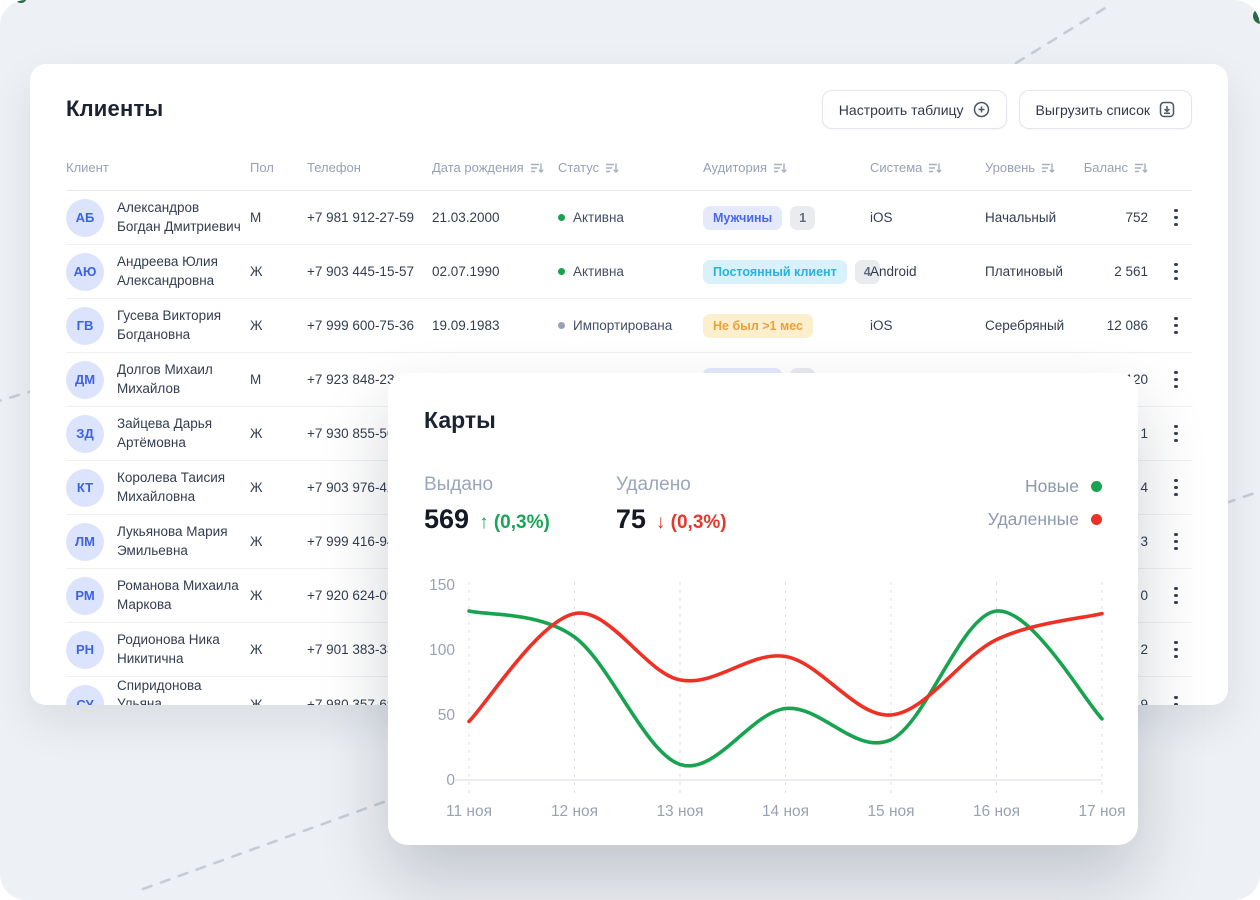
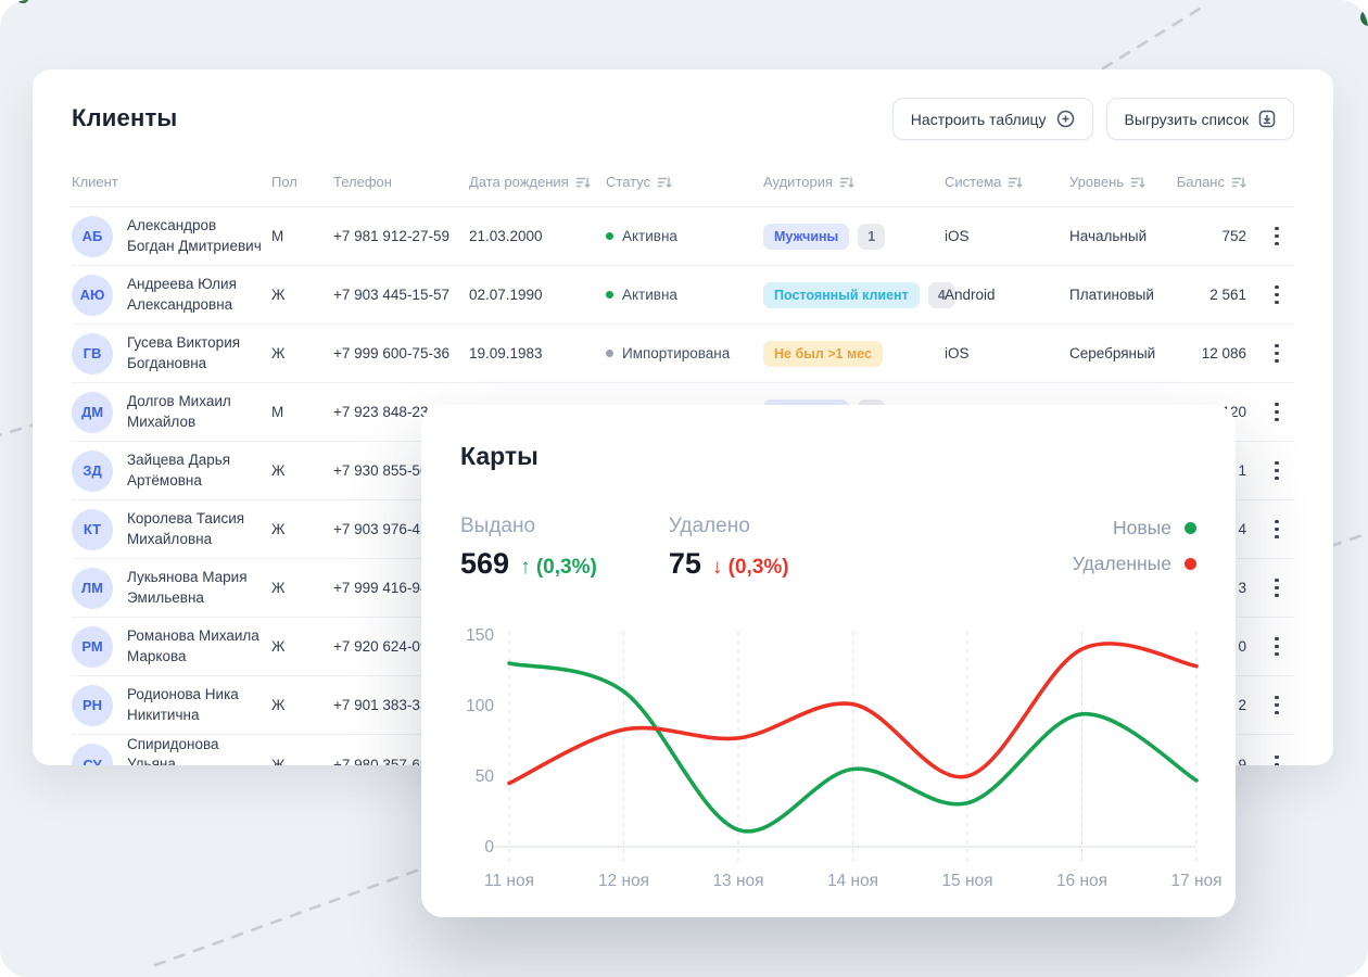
Удаленные/12 ноя: 128 -> 83
Удаленные/14 ноя: 95 -> 101
Новые/16 ноя: 130 -> 94
Удаленные/16 ноя: 108 -> 140
